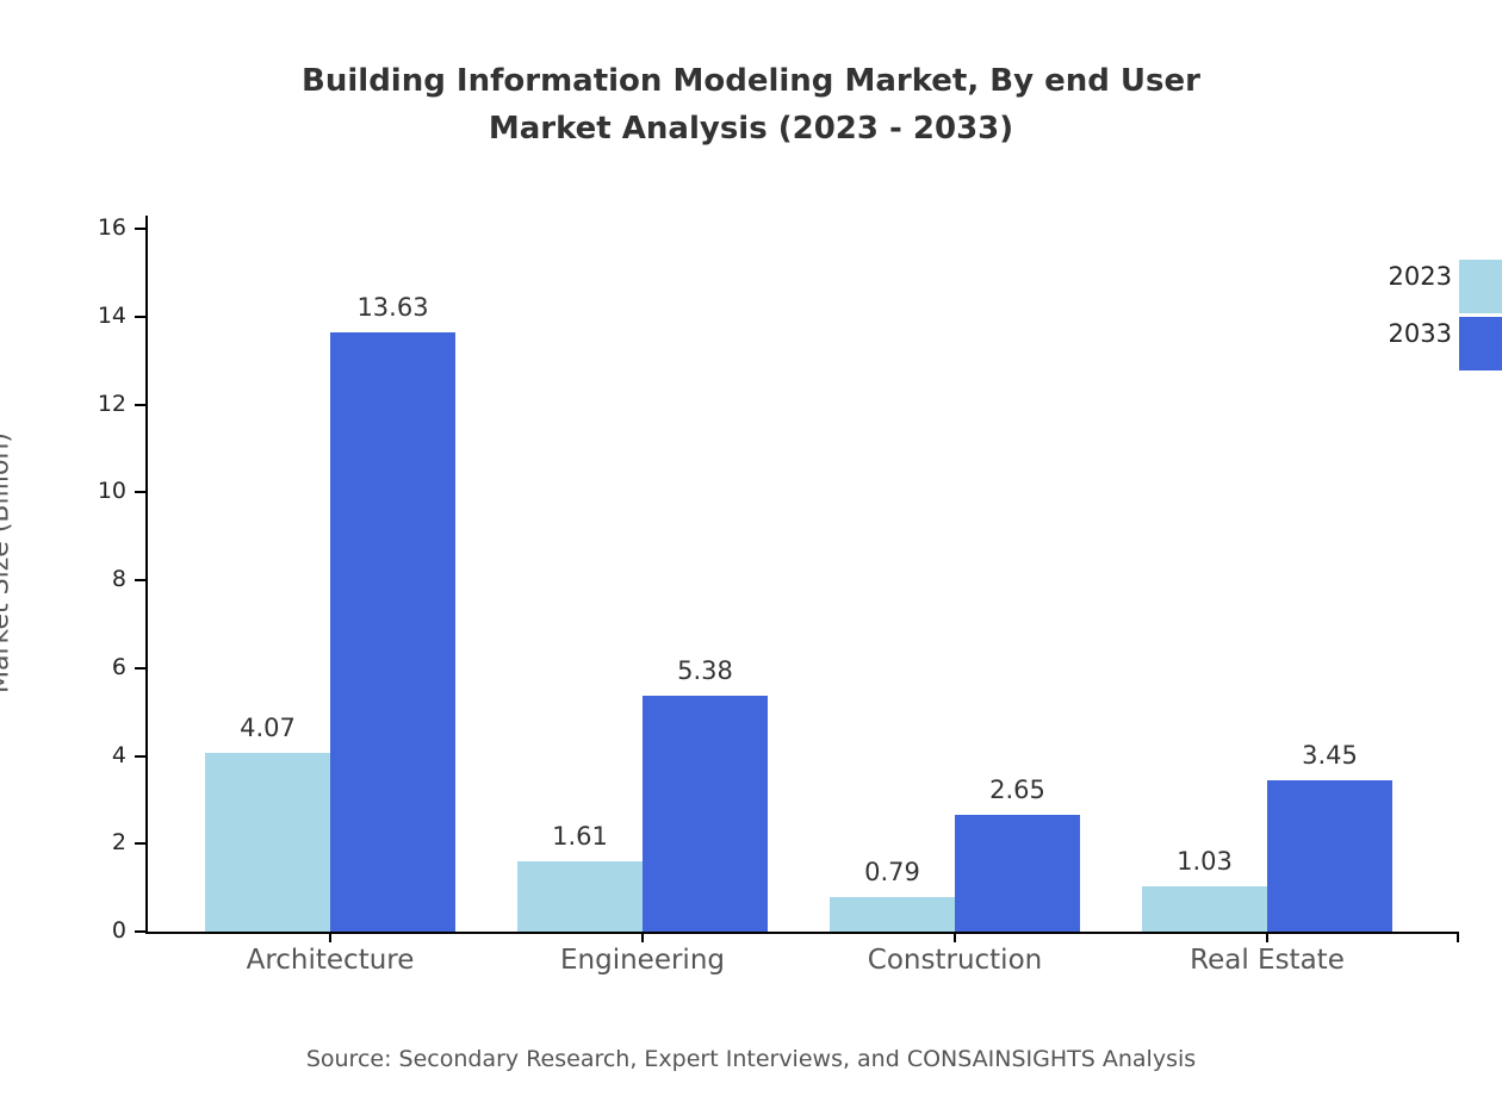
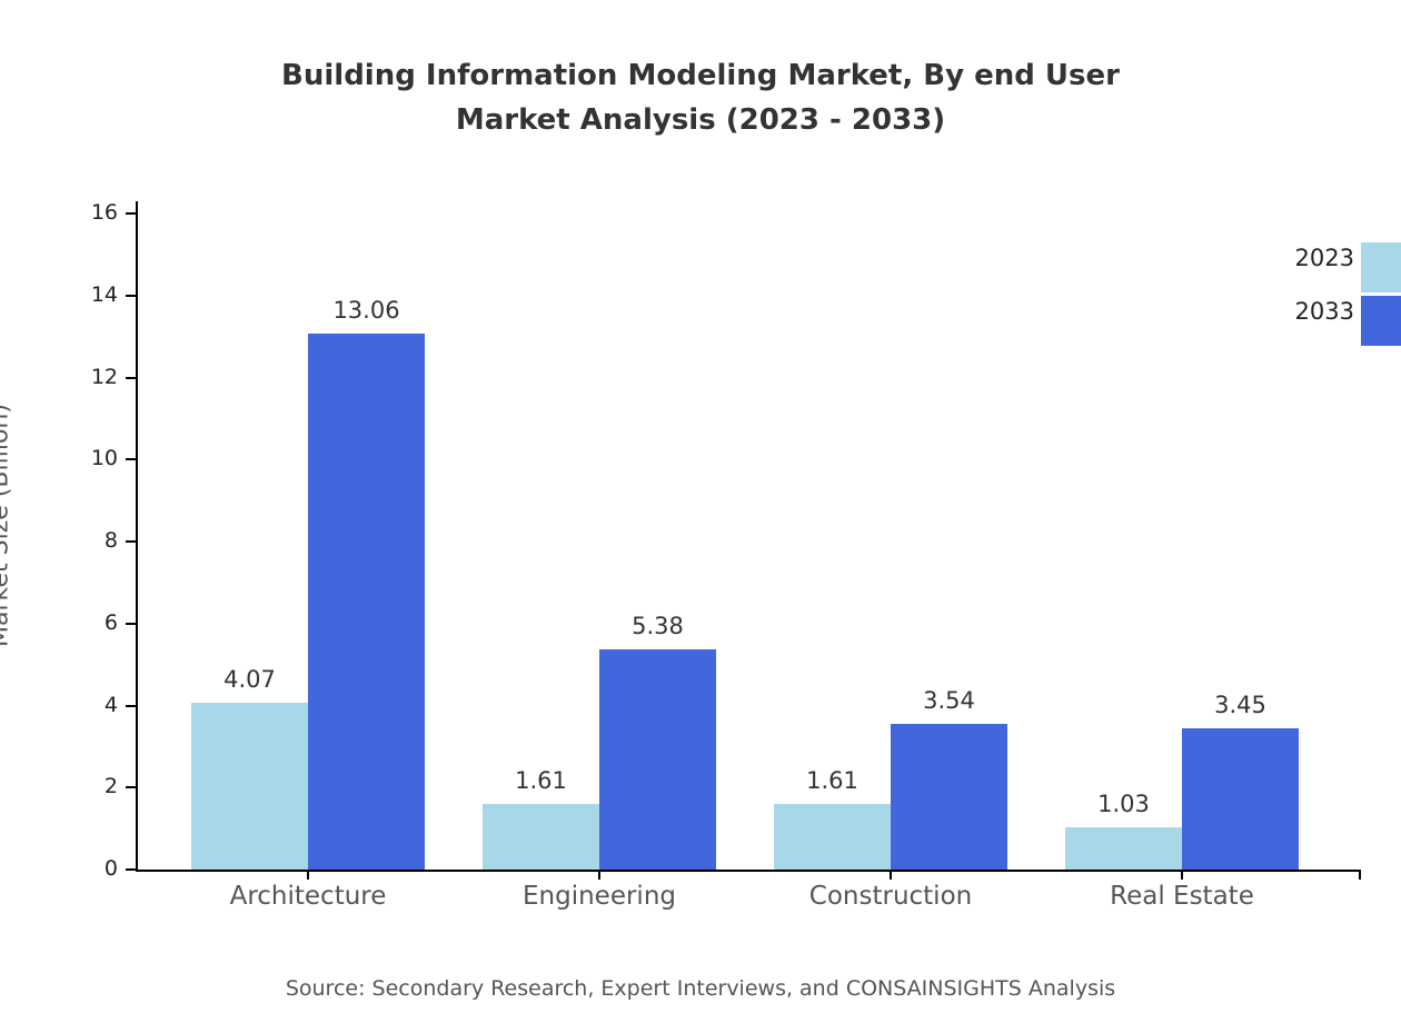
2033/Architecture: 13.63 -> 13.06
2023/Construction: 0.79 -> 1.61
2033/Construction: 2.65 -> 3.54
